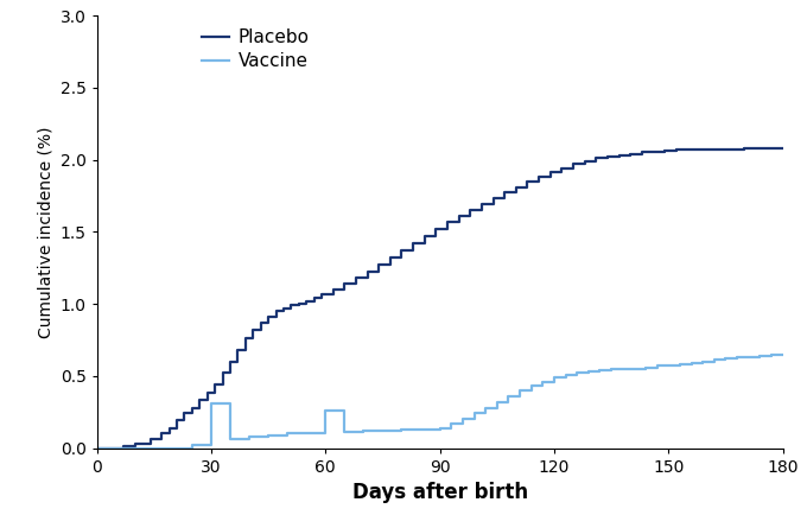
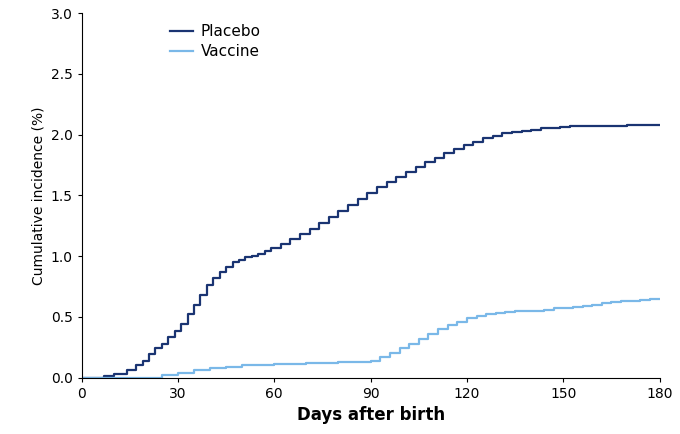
Vaccine/30: 0.31 -> 0.04
Vaccine/60: 0.26 -> 0.11
